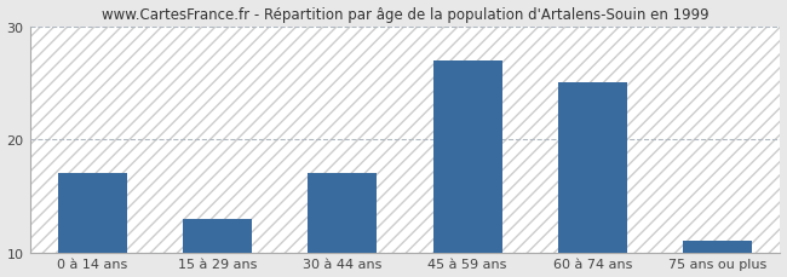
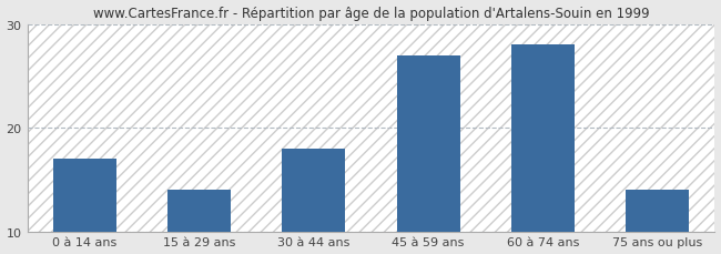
15 à 29 ans: 13 -> 14
30 à 44 ans: 17 -> 18
60 à 74 ans: 25 -> 28
75 ans ou plus: 11 -> 14
